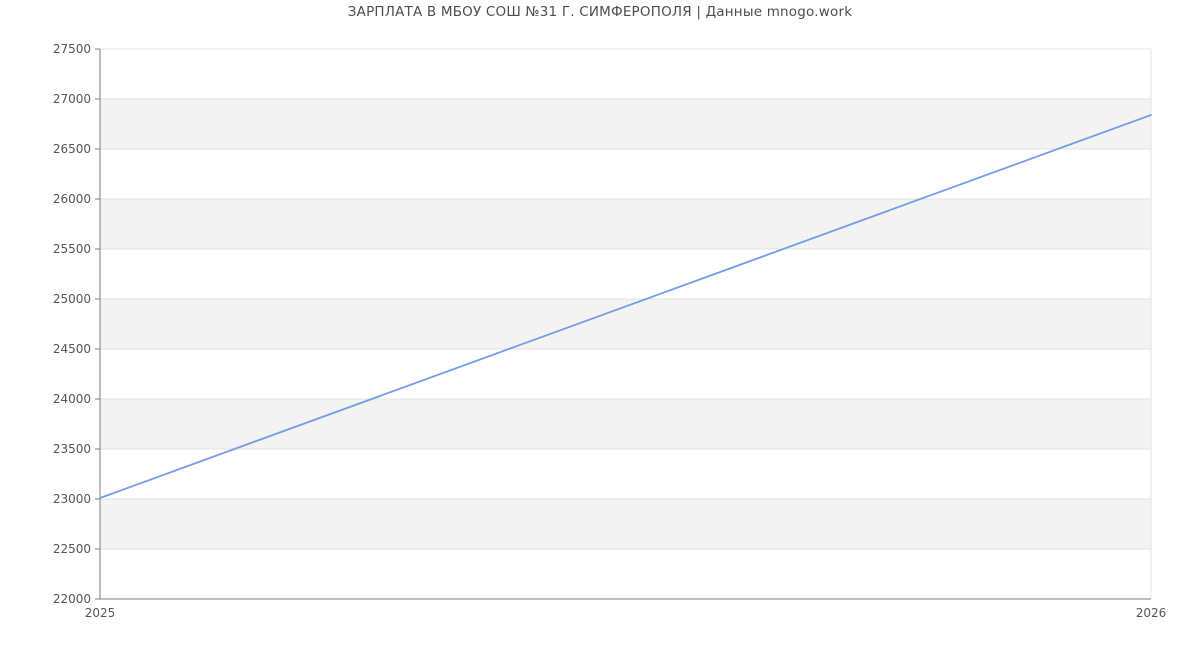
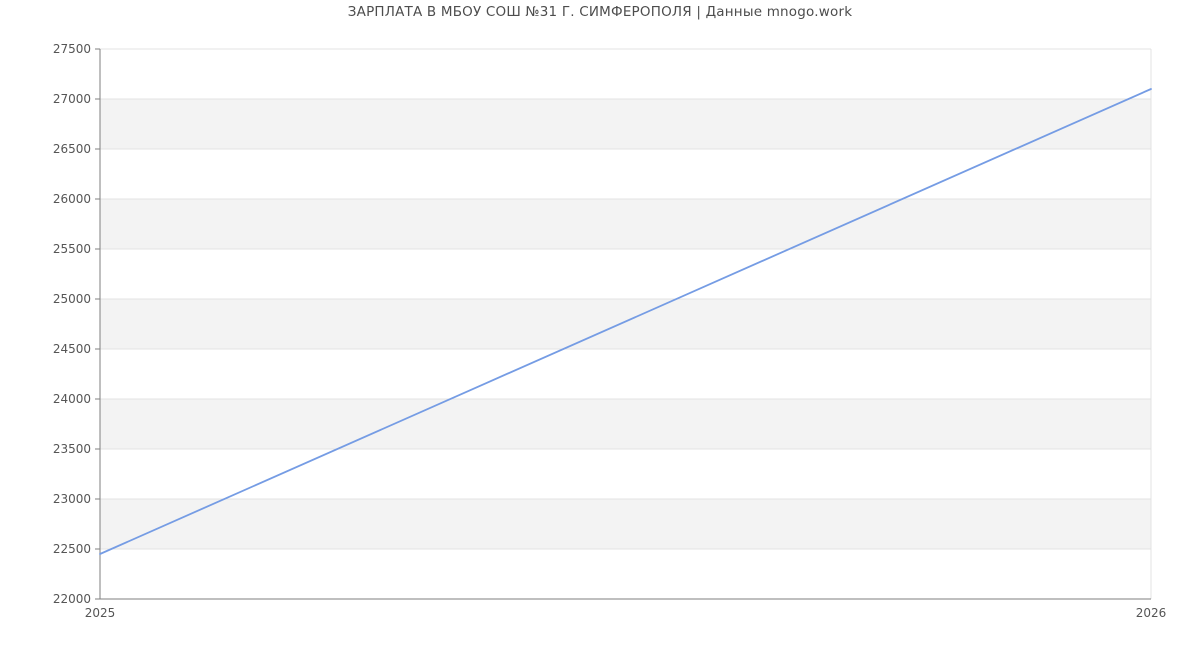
2025: 23010 -> 22450
2026: 26840 -> 27100
